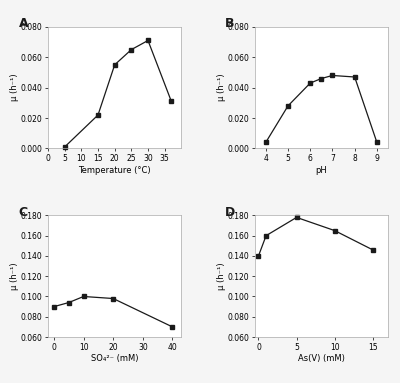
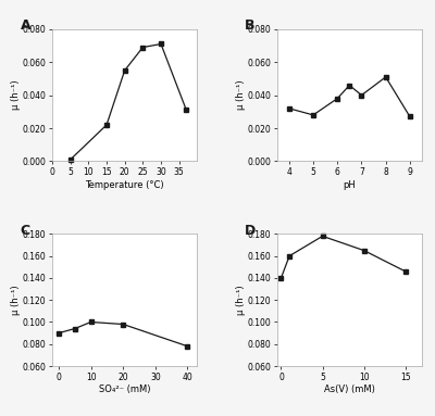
25: 0.065 -> 0.069
4: 0.004 -> 0.032
6: 0.043 -> 0.038
7: 0.048 -> 0.040
8: 0.047 -> 0.051
9: 0.004 -> 0.027
40: 0.070 -> 0.078
